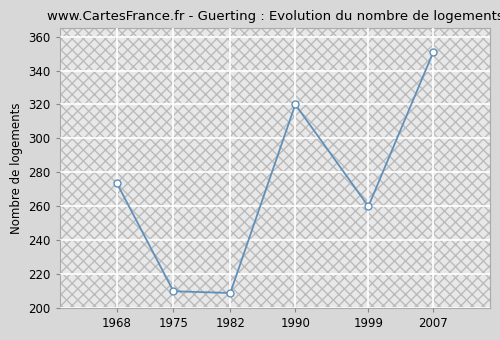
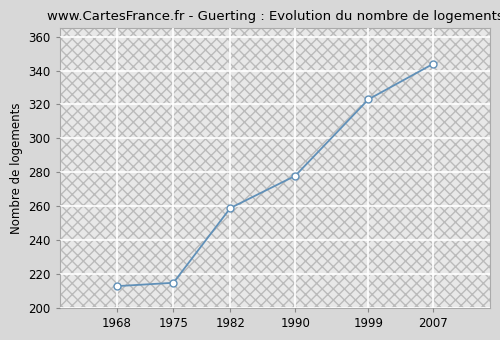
1968: 274 -> 213
1975: 210 -> 215
1982: 209 -> 259
1990: 320 -> 278
1999: 260 -> 323
2007: 351 -> 344
